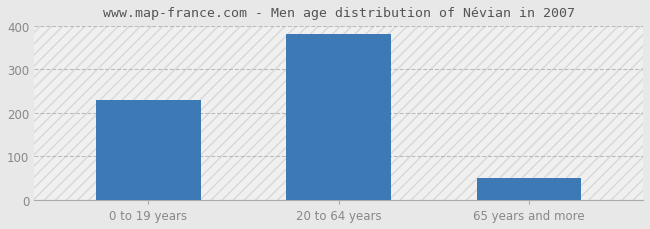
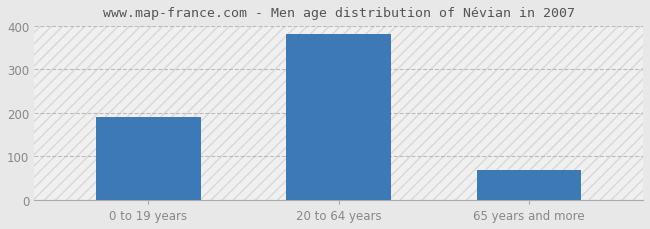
0 to 19 years: 230 -> 190
65 years and more: 50 -> 68
